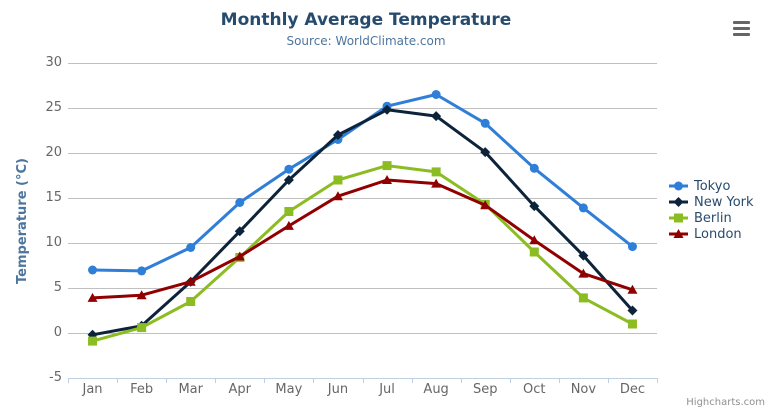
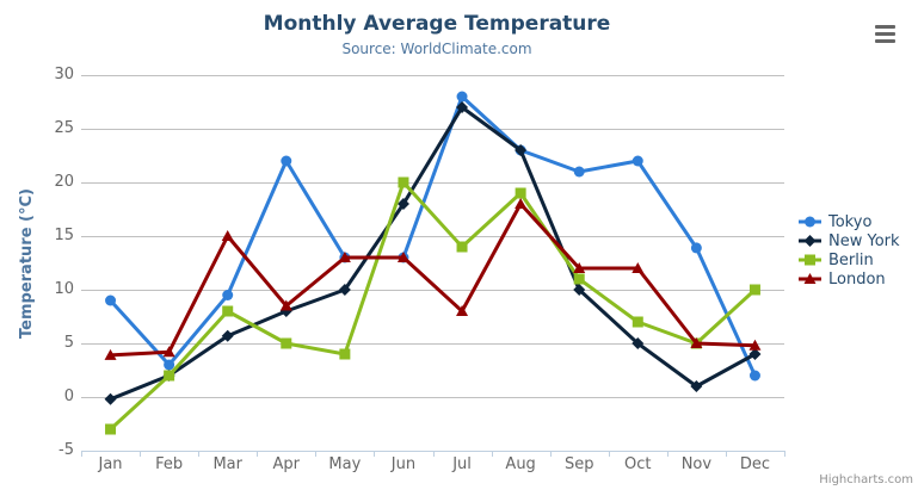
Tokyo/Jan: 7 -> 9
Berlin/Jan: -1 -> -3
Tokyo/Feb: 7 -> 3
New York/Feb: 1 -> 2
Berlin/Feb: 1 -> 2
Berlin/Mar: 4 -> 8
London/Mar: 6 -> 15
Tokyo/Apr: 14 -> 22
New York/Apr: 11 -> 8
Berlin/Apr: 8 -> 5
Tokyo/May: 18 -> 13
New York/May: 17 -> 10
Berlin/May: 14 -> 4
London/May: 12 -> 13
Tokyo/Jun: 22 -> 13
New York/Jun: 22 -> 18
Berlin/Jun: 17 -> 20
London/Jun: 15 -> 13
Tokyo/Jul: 25 -> 28
New York/Jul: 25 -> 27
Berlin/Jul: 19 -> 14
London/Jul: 17 -> 8
Tokyo/Aug: 26 -> 23
New York/Aug: 24 -> 23
Berlin/Aug: 18 -> 19
London/Aug: 17 -> 18
Tokyo/Sep: 23 -> 21
New York/Sep: 20 -> 10
Berlin/Sep: 14 -> 11
London/Sep: 14 -> 12
Tokyo/Oct: 18 -> 22
New York/Oct: 14 -> 5
Berlin/Oct: 9 -> 7
London/Oct: 10 -> 12
New York/Nov: 9 -> 1
Berlin/Nov: 4 -> 5
London/Nov: 7 -> 5
Tokyo/Dec: 10 -> 2
New York/Dec: 2 -> 4
Berlin/Dec: 1 -> 10
